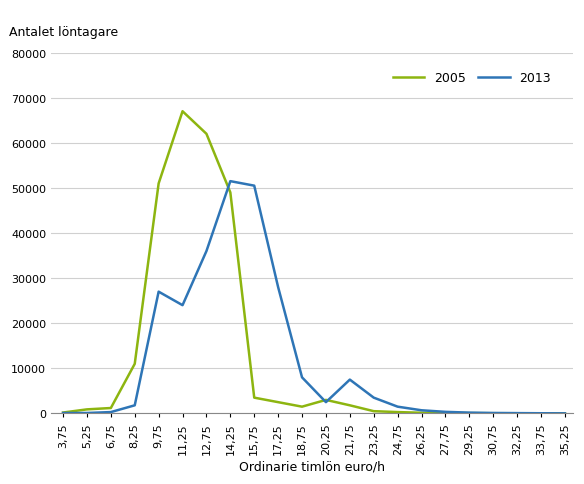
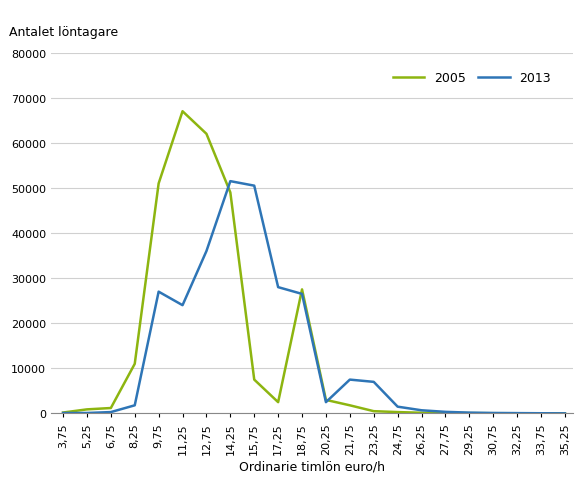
2005/15,75: 3500 -> 7500
2005/18,75: 1500 -> 27500
2013/18,75: 8000 -> 26500
2013/23,25: 3500 -> 7000
